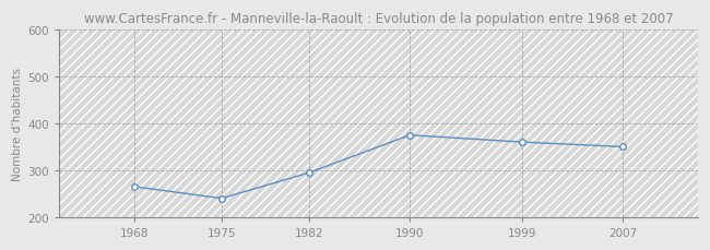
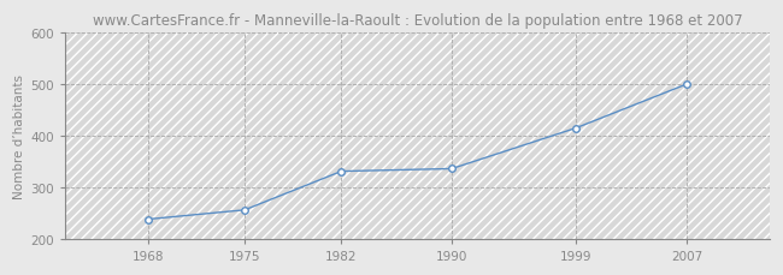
1968: 265 -> 238
1975: 240 -> 256
1982: 295 -> 331
1990: 375 -> 336
1999: 360 -> 415
2007: 350 -> 500
